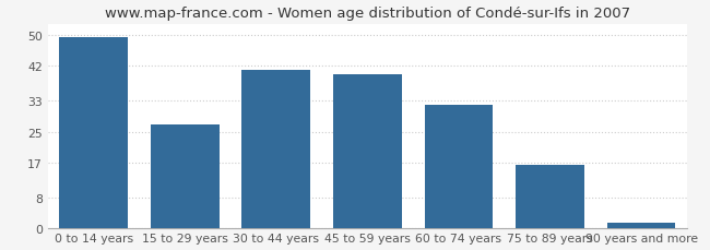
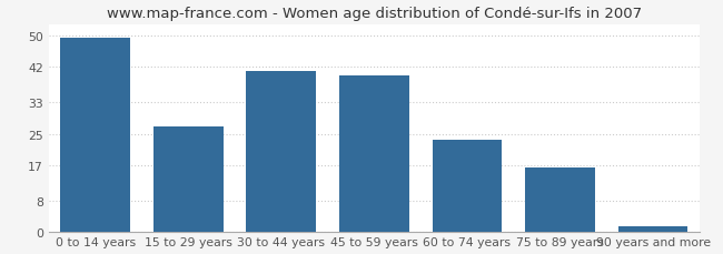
60 to 74 years: 32.0 -> 23.5
